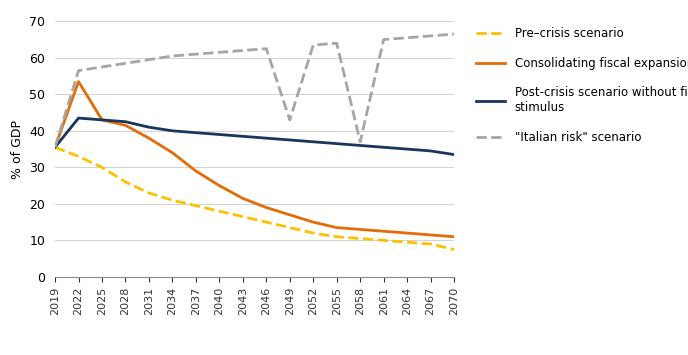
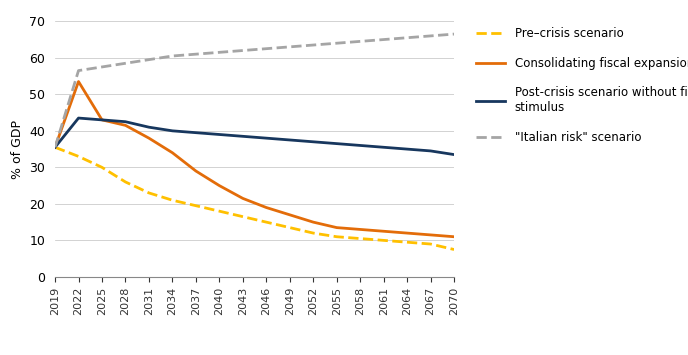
"Italian risk" scenario/2049: 43.0 -> 63.0
"Italian risk" scenario/2058: 37.0 -> 64.5
